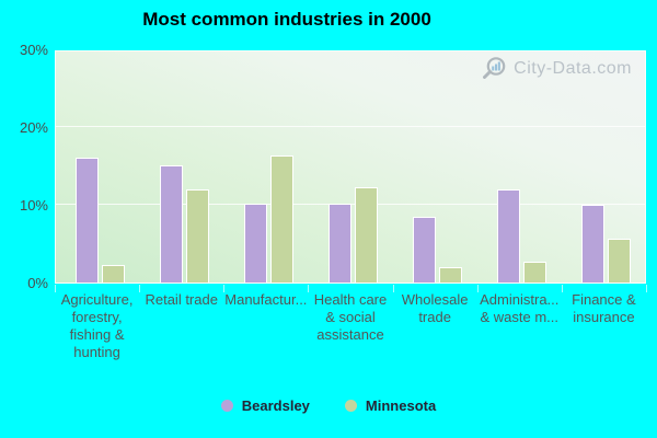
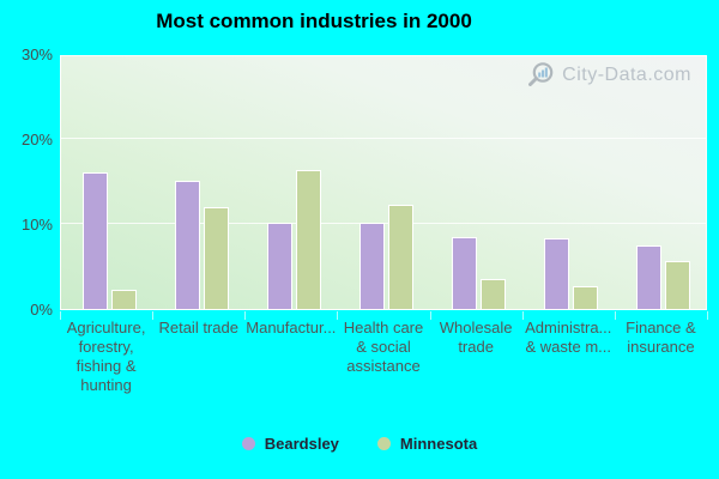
Minnesota/Wholesale trade: 2% -> 4%
Beardsley/Administra... & waste m...: 12% -> 8%
Beardsley/Finance & insurance: 10% -> 7%
